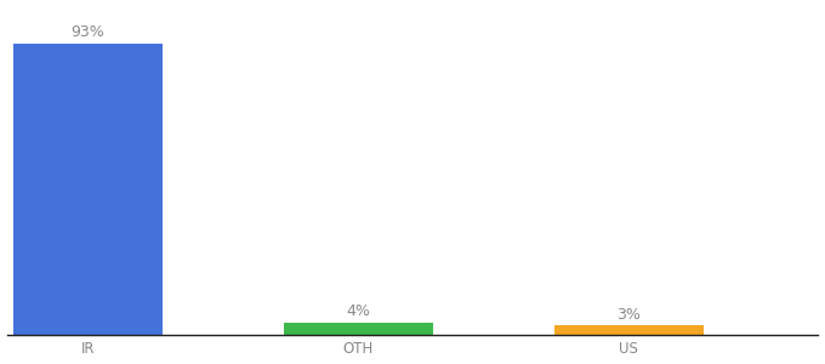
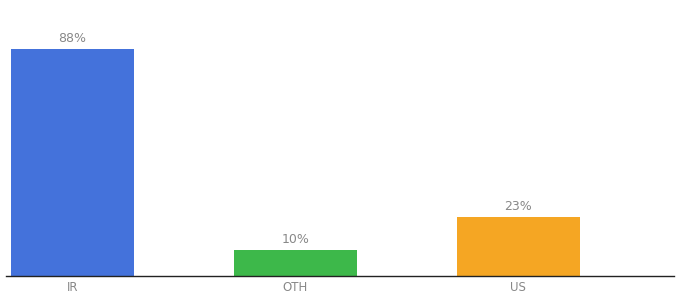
IR: 93% -> 88%
OTH: 4% -> 10%
US: 3% -> 23%
